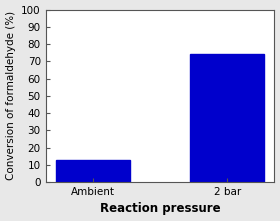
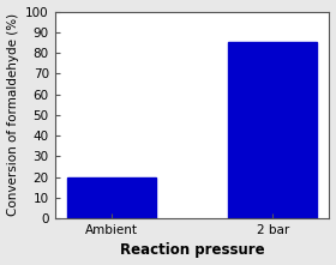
Ambient: 13 -> 20
2 bar: 74 -> 85
